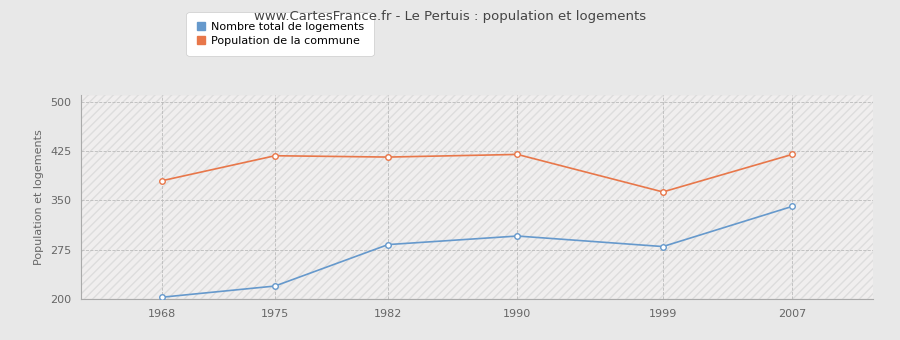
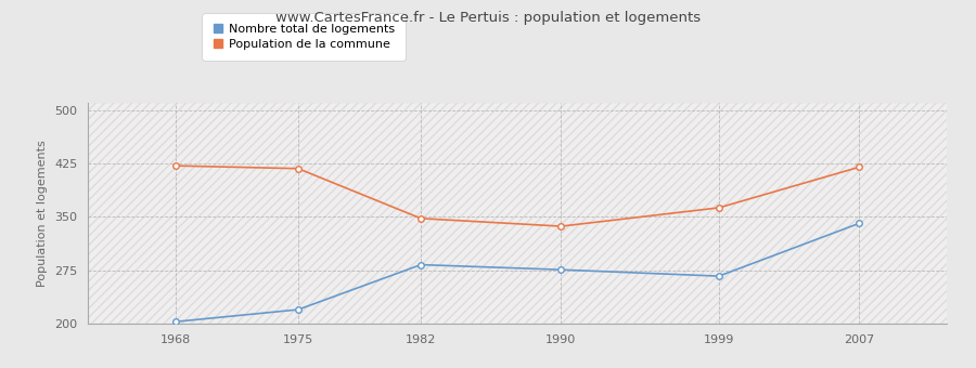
Population de la commune/1968: 380 -> 422
Population de la commune/1982: 416 -> 348
Nombre total de logements/1990: 296 -> 276
Population de la commune/1990: 420 -> 337
Nombre total de logements/1999: 280 -> 267
